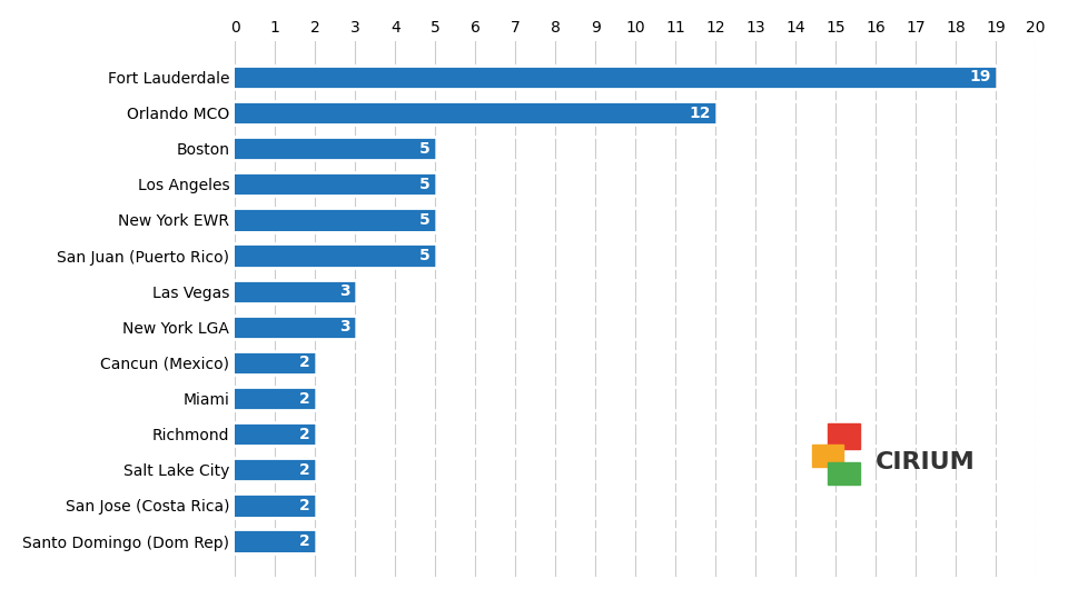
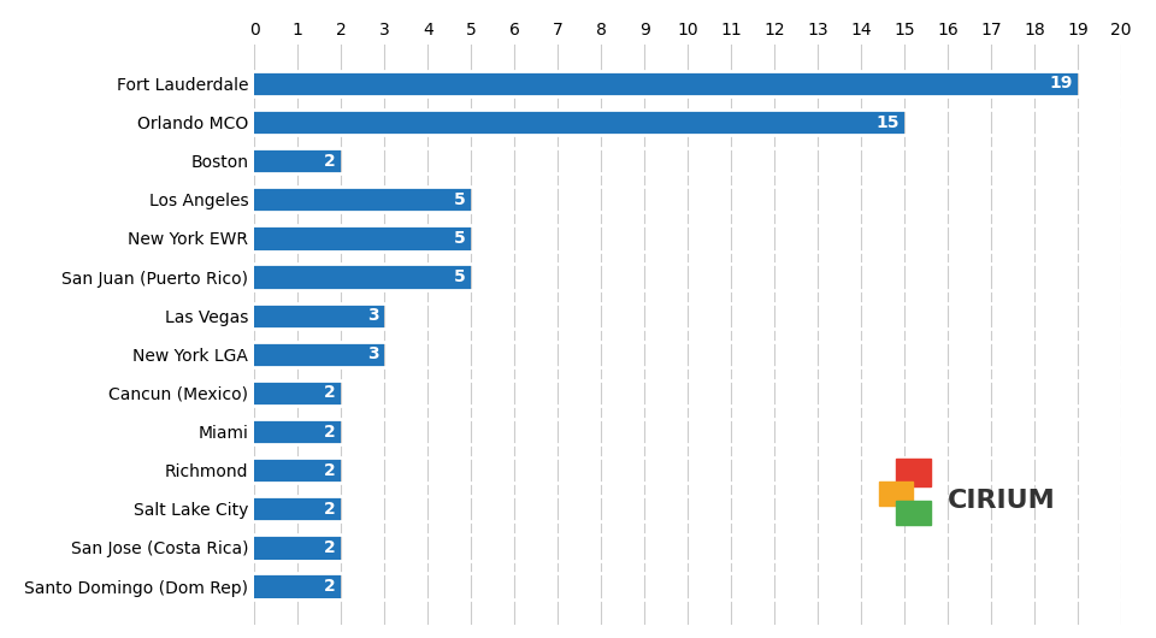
Orlando MCO: 12 -> 15
Boston: 5 -> 2
